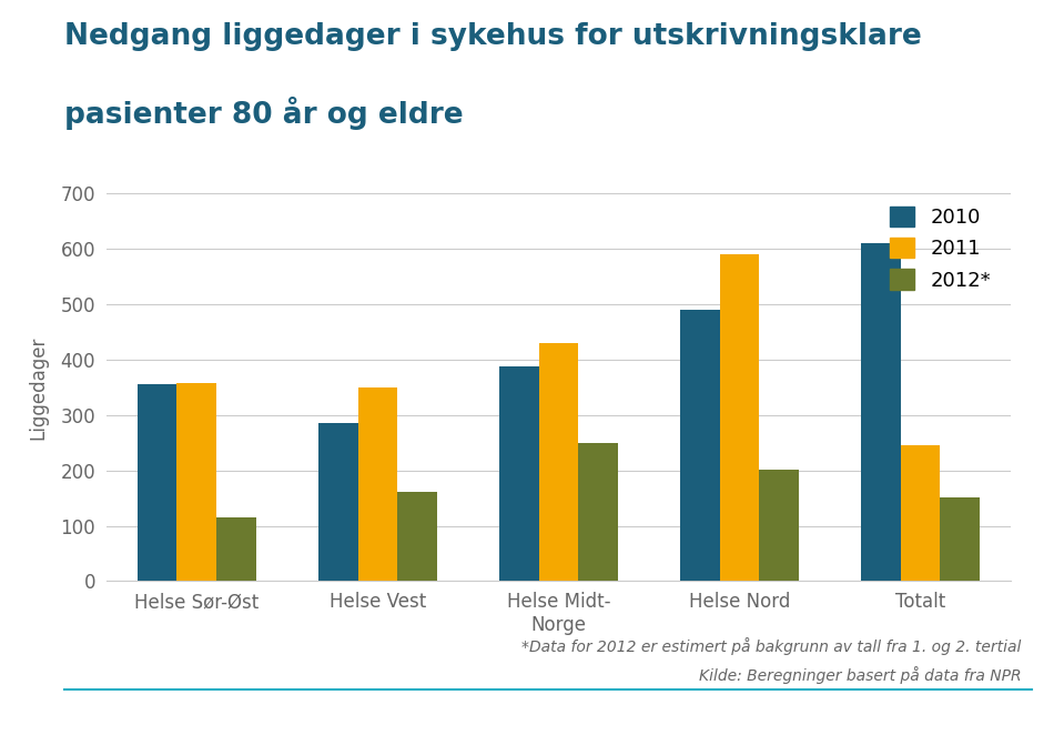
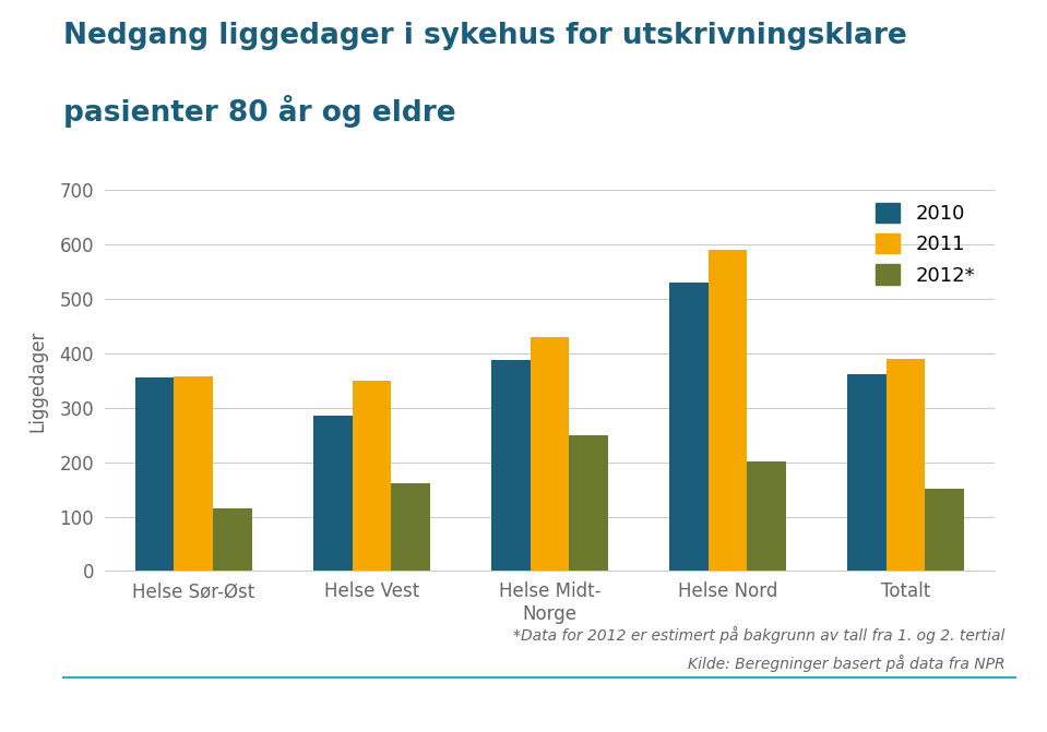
2010/Helse Nord: 490 -> 530
2010/Totalt: 610 -> 362
2011/Totalt: 245 -> 390
